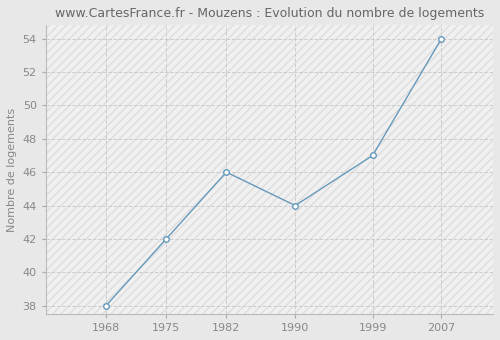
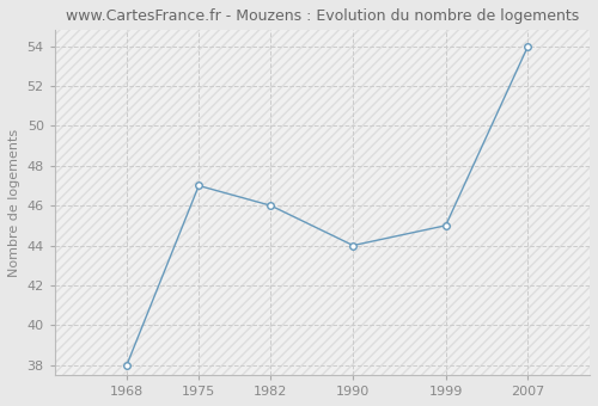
1975: 42 -> 47
1999: 47 -> 45
